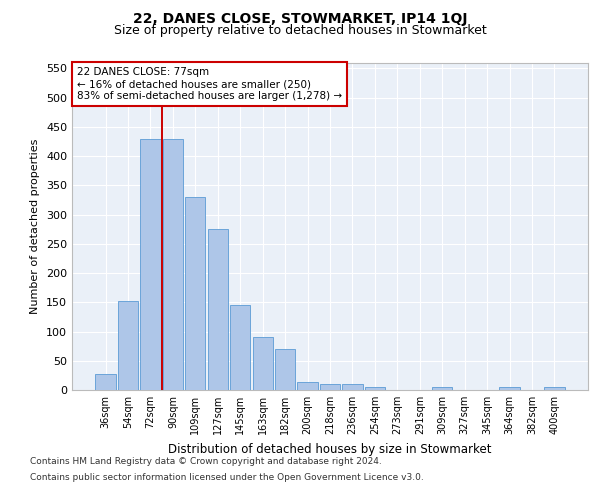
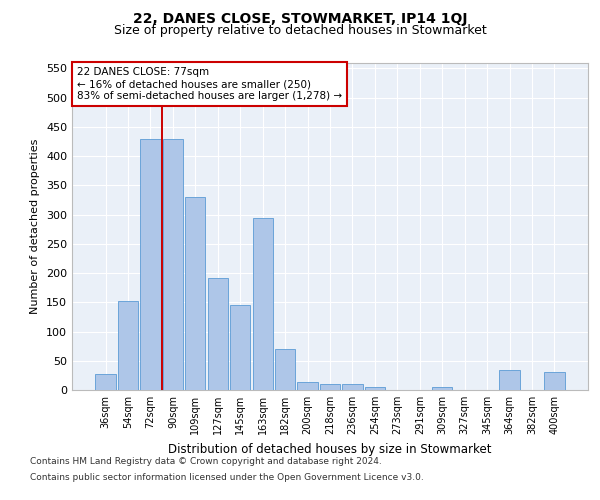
127sqm: 275 -> 192
163sqm: 90 -> 294
364sqm: 5 -> 34
400sqm: 5 -> 30
